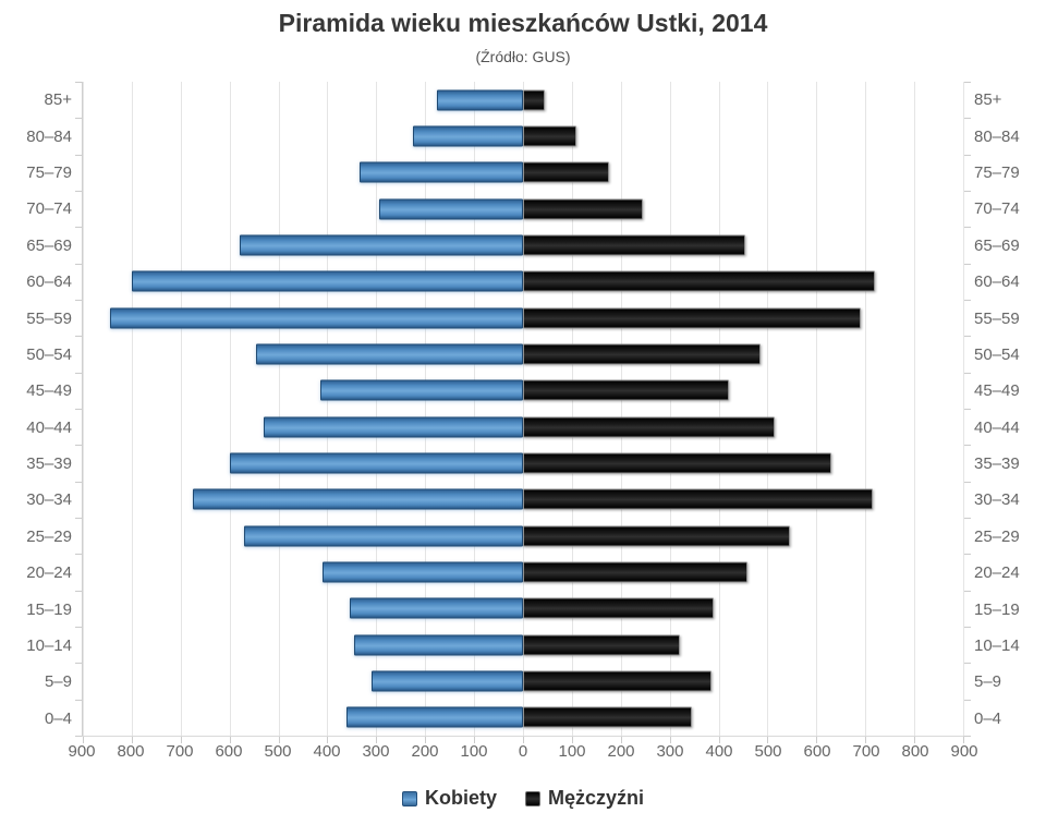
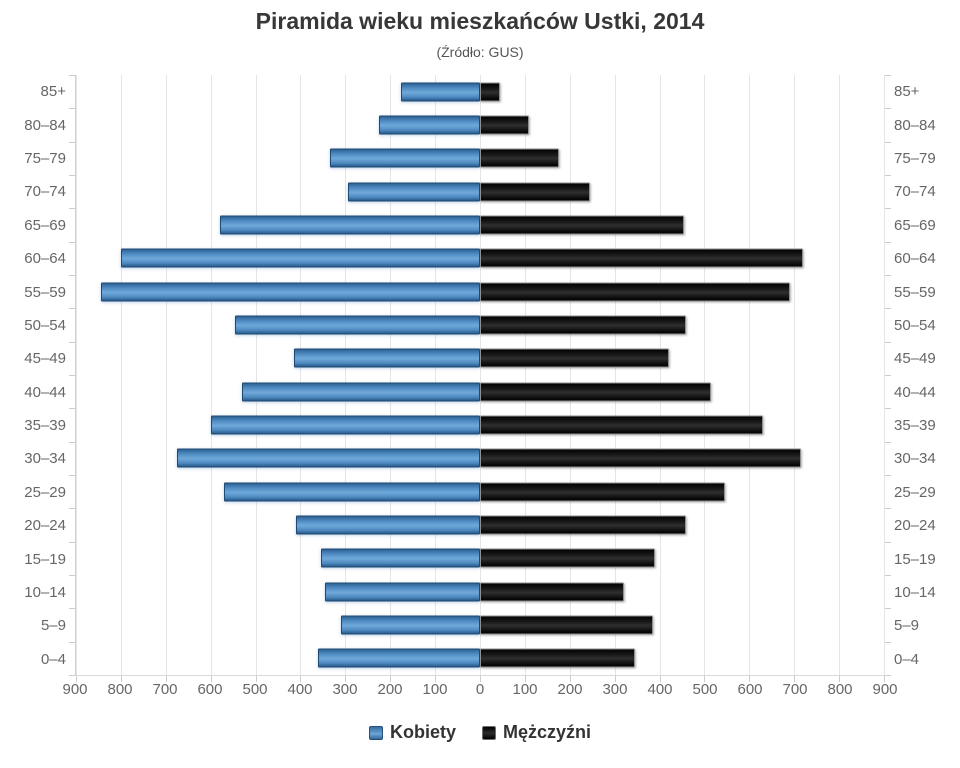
Mężczyźni/50–54: 480 -> 460
